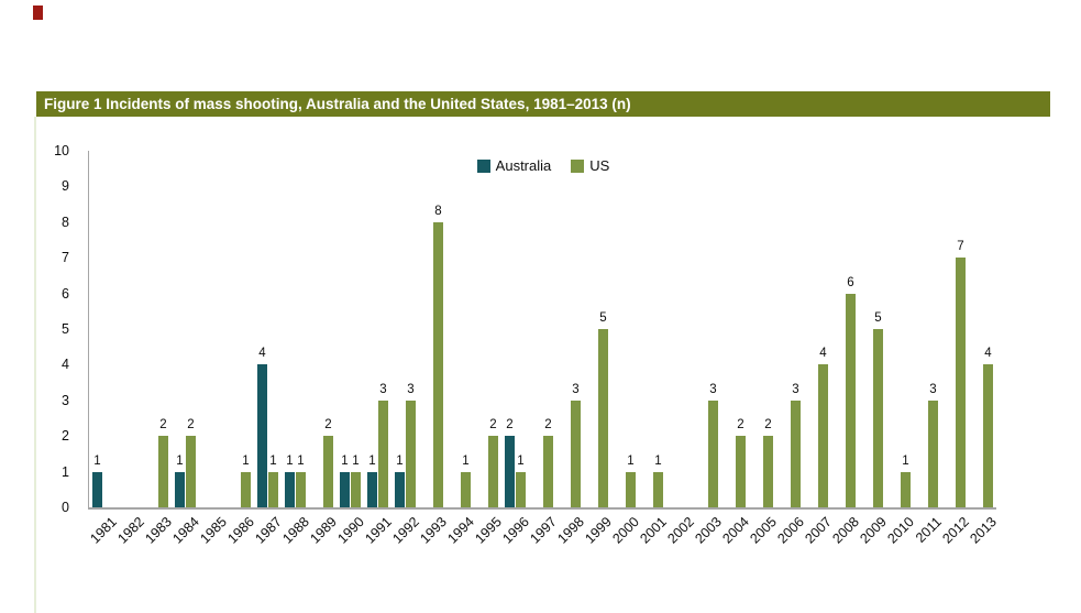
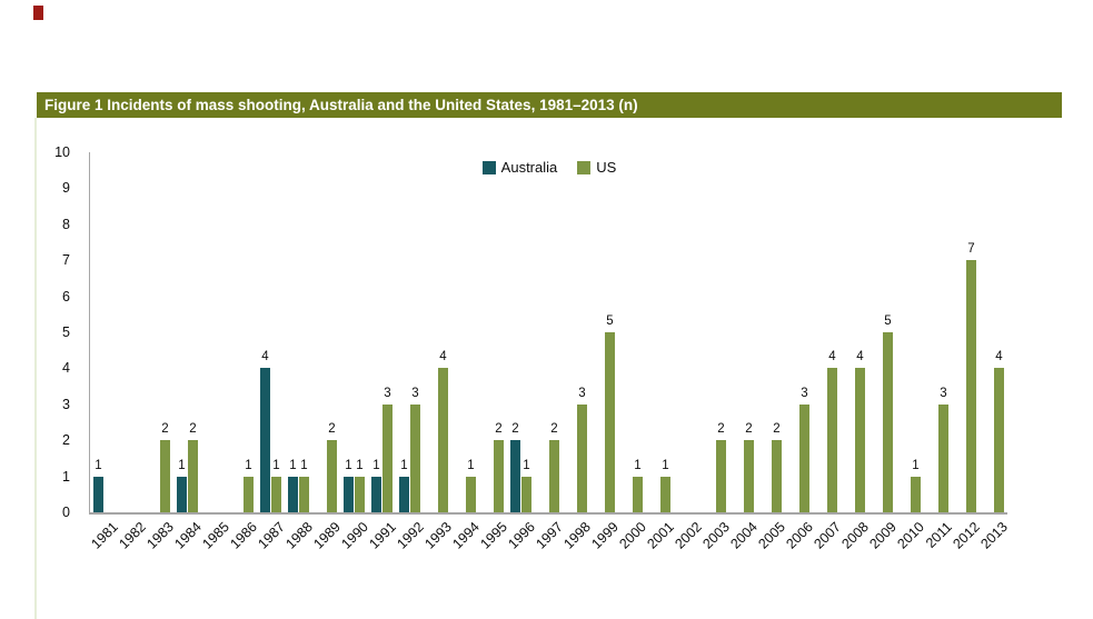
US/1993: 8 -> 4
US/2003: 3 -> 2
US/2008: 6 -> 4
